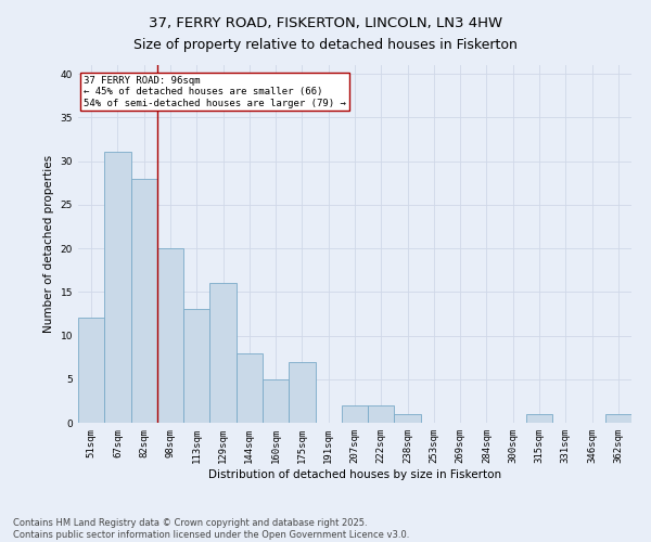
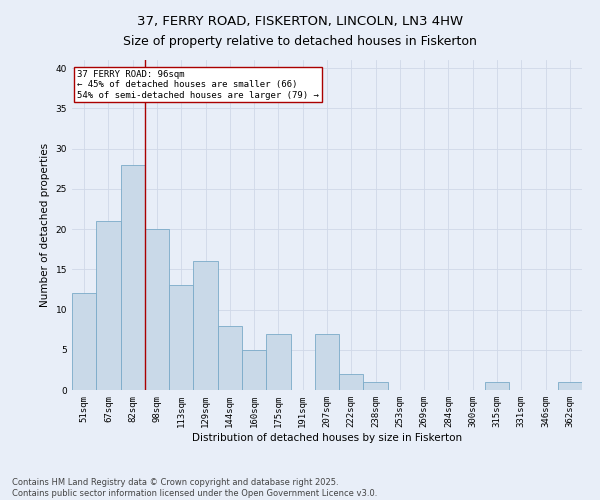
67sqm: 31 -> 21
207sqm: 2 -> 7
